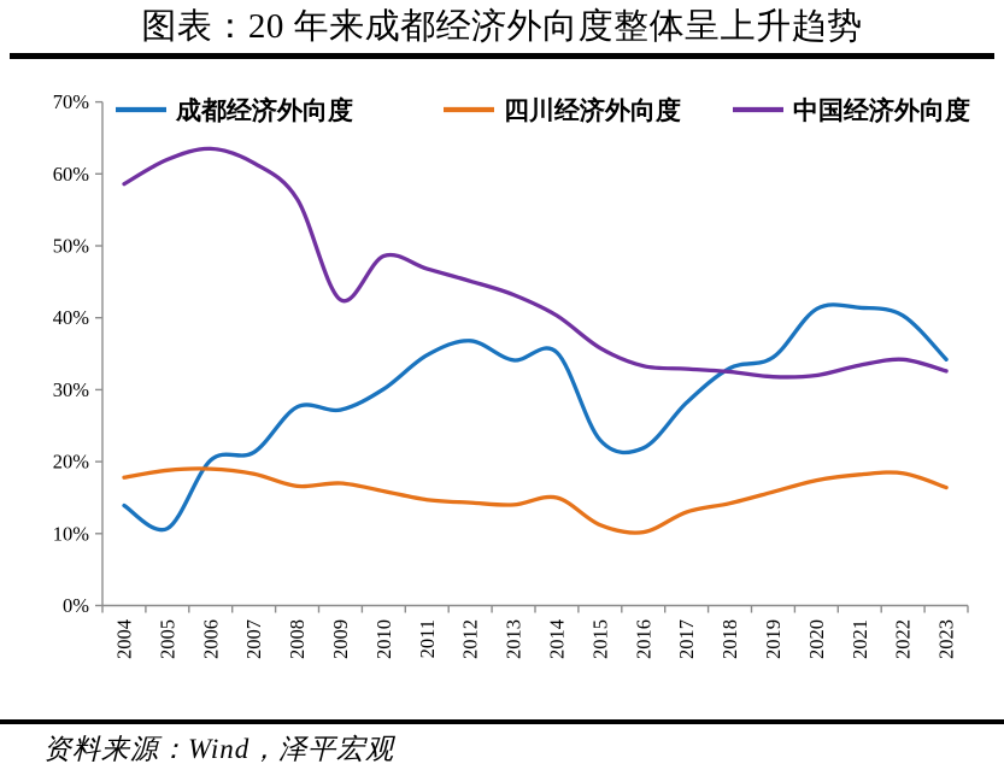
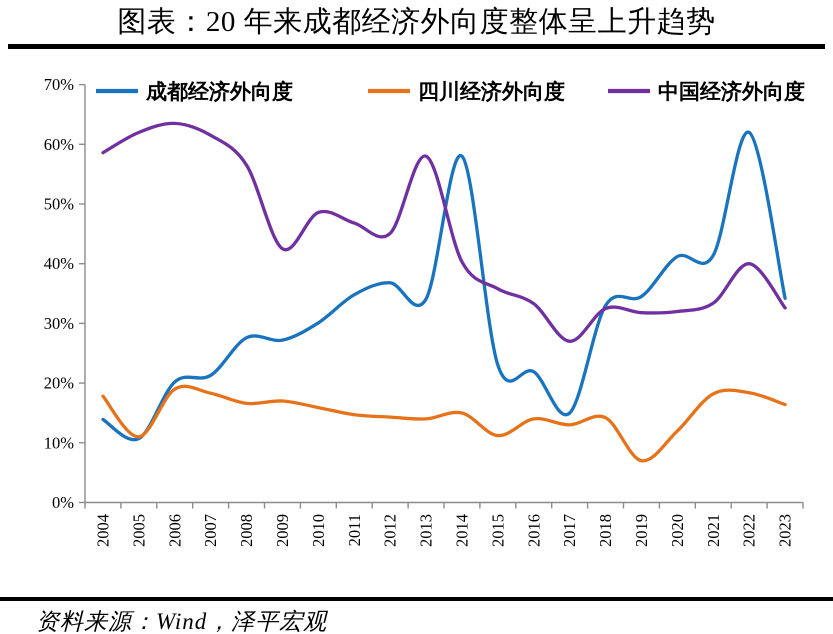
四川经济外向度/2005: 19% -> 11%
中国经济外向度/2013: 43% -> 58%
成都经济外向度/2014: 35% -> 58%
四川经济外向度/2016: 10% -> 14%
成都经济外向度/2017: 28% -> 15%
中国经济外向度/2017: 33% -> 27%
四川经济外向度/2019: 16% -> 7%
四川经济外向度/2020: 17% -> 12%
成都经济外向度/2022: 40% -> 62%
中国经济外向度/2022: 34% -> 40%
